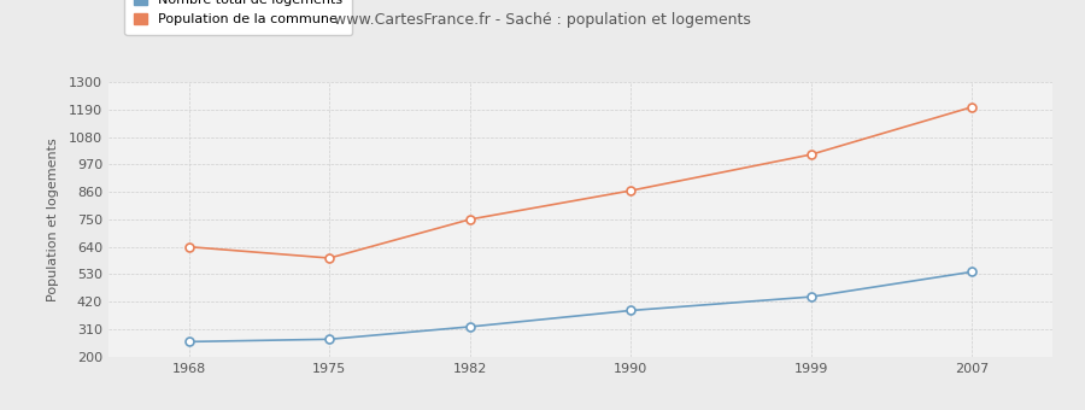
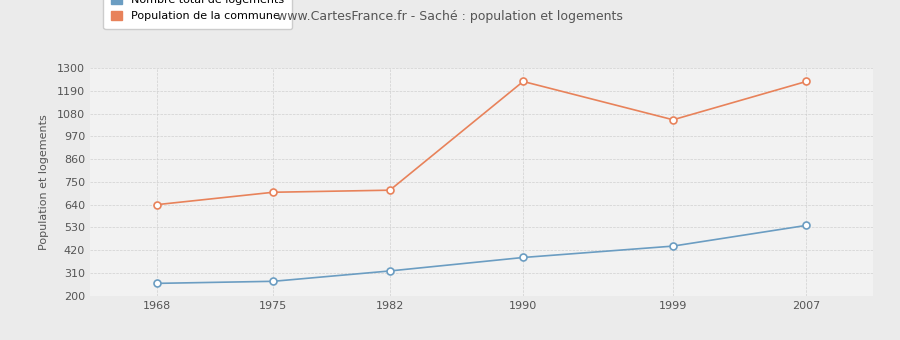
Population de la commune/1975: 595 -> 700
Population de la commune/1982: 750 -> 710
Population de la commune/1990: 865 -> 1235
Population de la commune/1999: 1010 -> 1050
Population de la commune/2007: 1200 -> 1235
